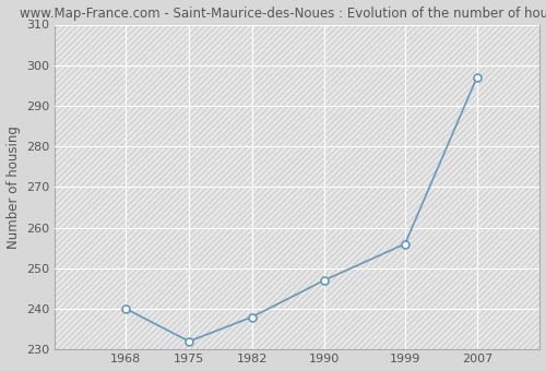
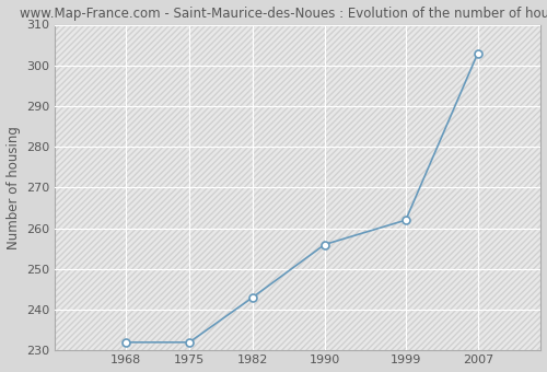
1968: 240 -> 232
1982: 238 -> 243
1990: 247 -> 256
1999: 256 -> 262
2007: 297 -> 303
